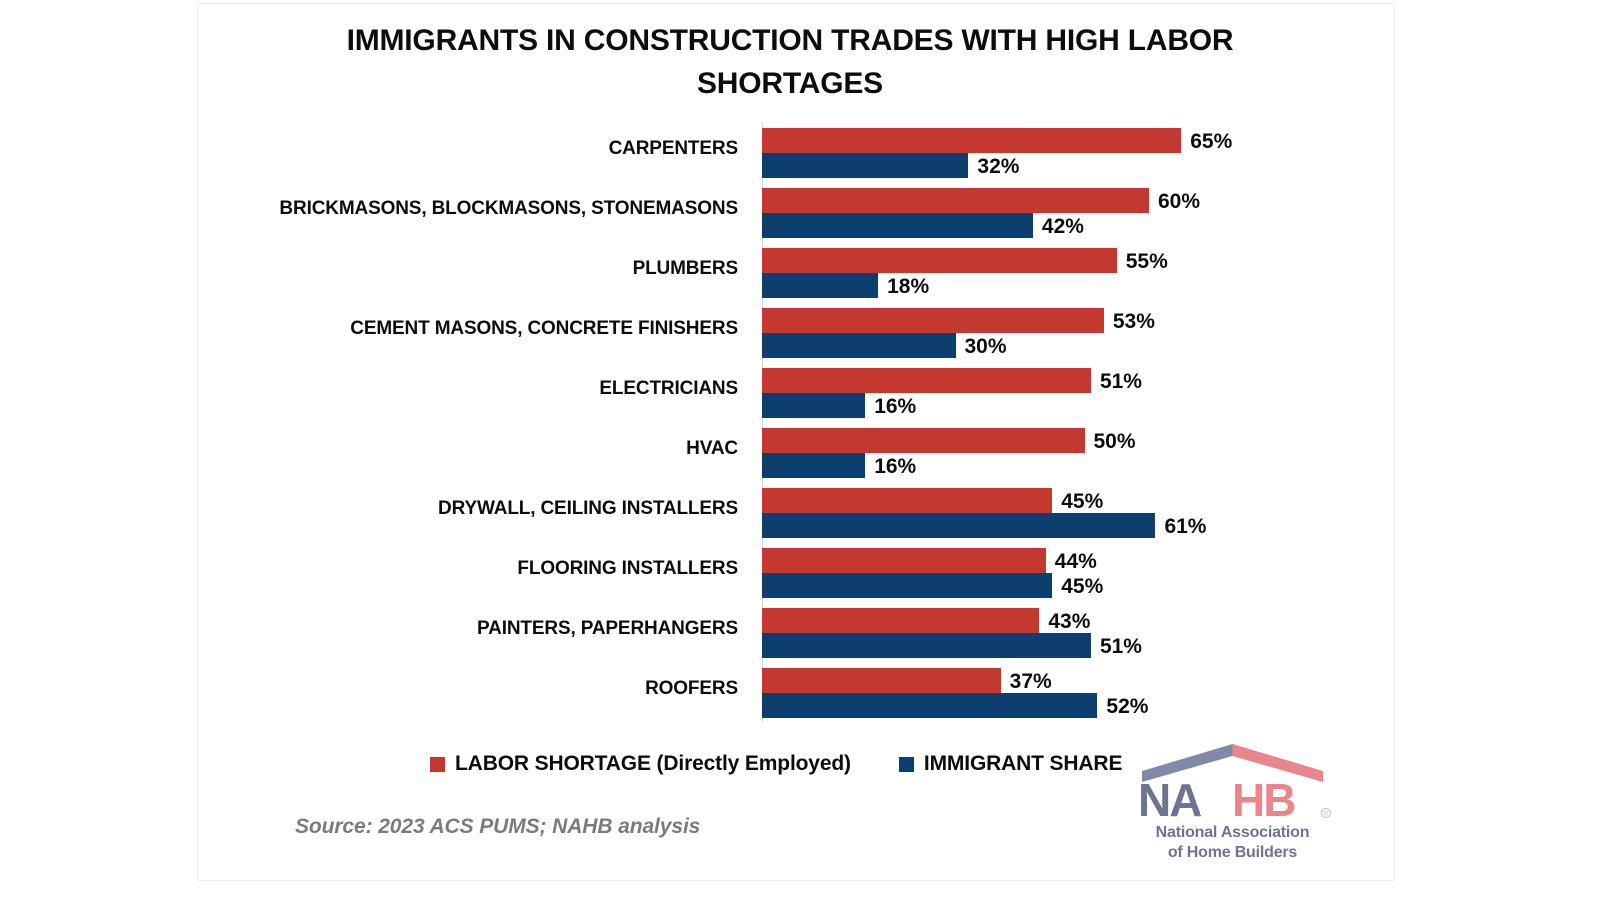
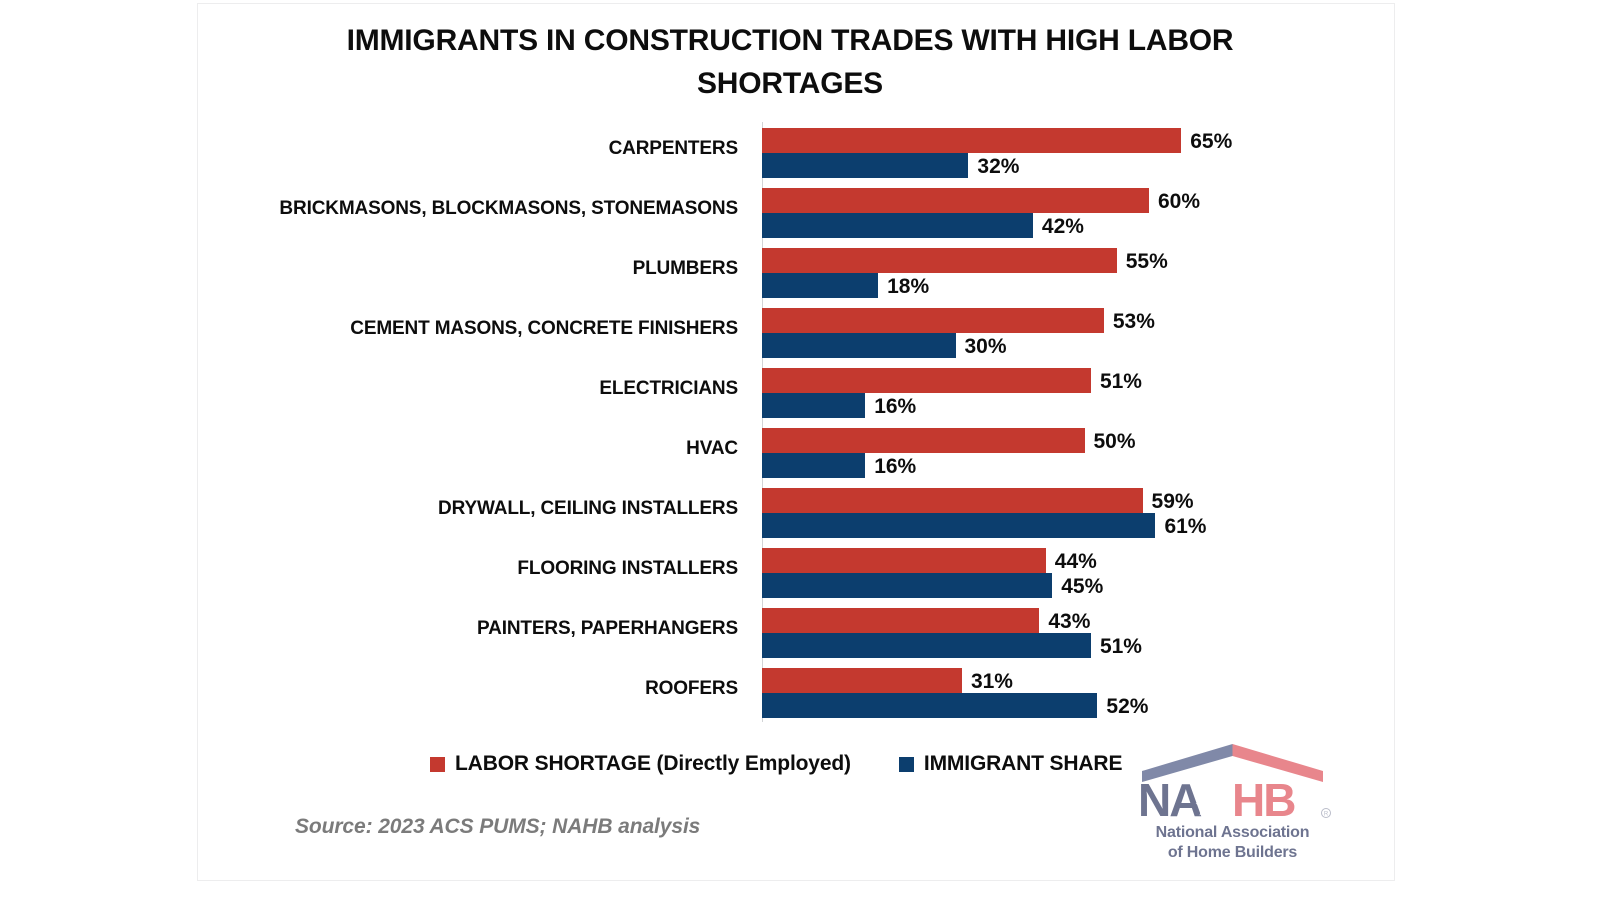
LABOR SHORTAGE (Directly Employed)/DRYWALL, CEILING INSTALLERS: 45% -> 59%
LABOR SHORTAGE (Directly Employed)/ROOFERS: 37% -> 31%
